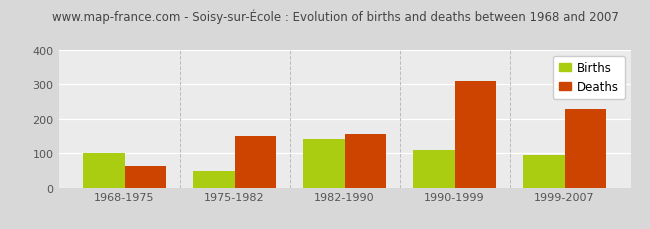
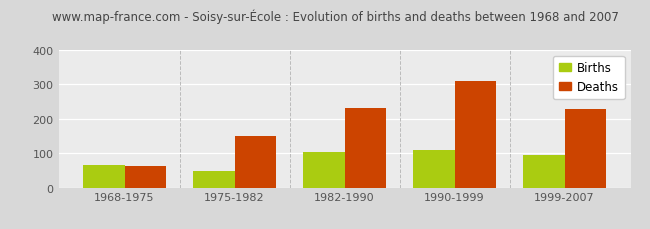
Births/1968-1975: 100 -> 65
Births/1982-1990: 140 -> 102
Deaths/1982-1990: 155 -> 230
